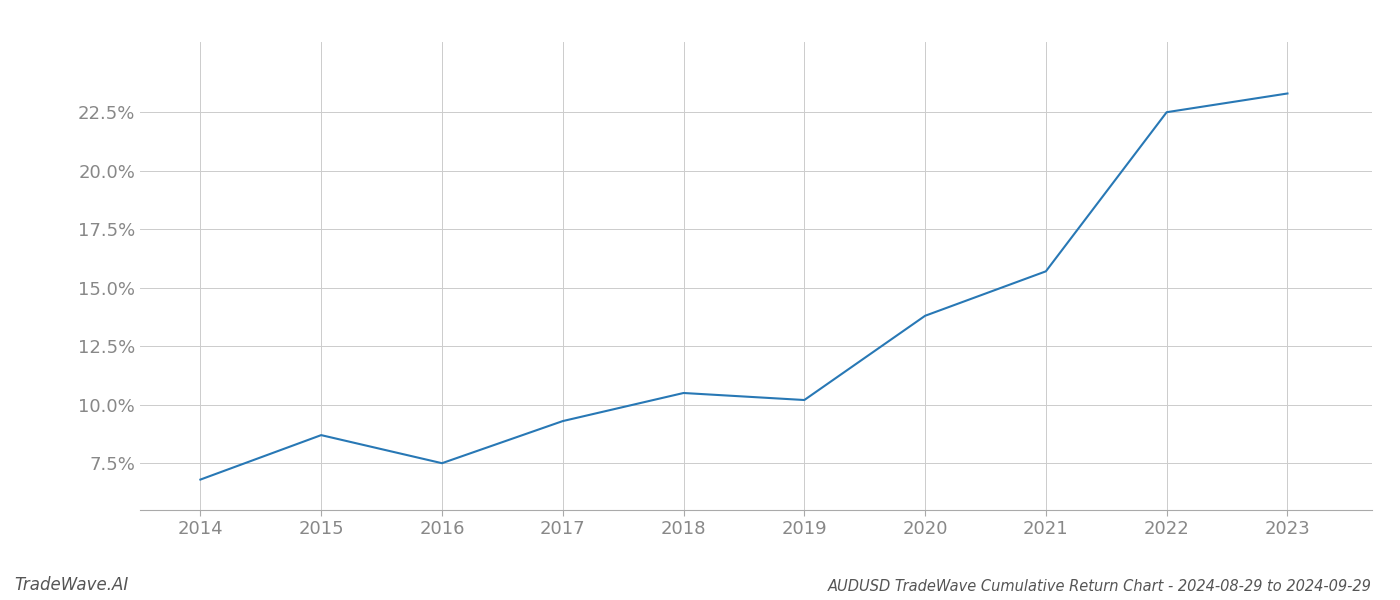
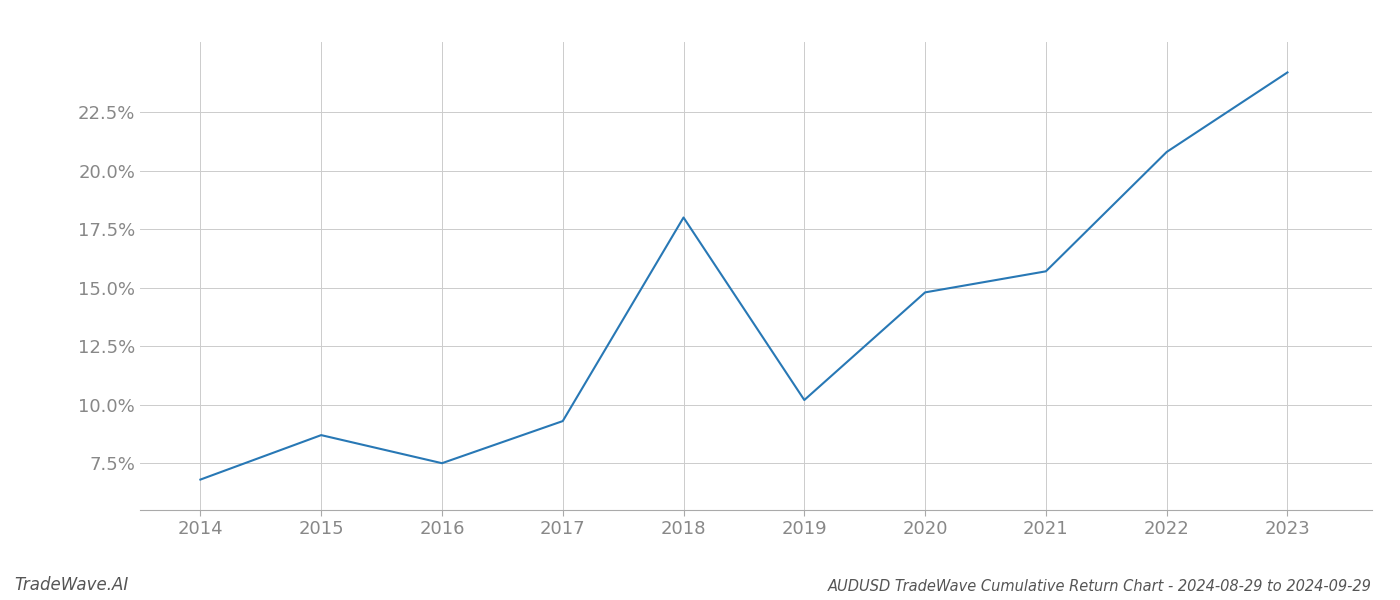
2018: 10.5% -> 18.0%
2020: 13.8% -> 14.8%
2022: 22.5% -> 20.8%
2023: 23.3% -> 24.2%
